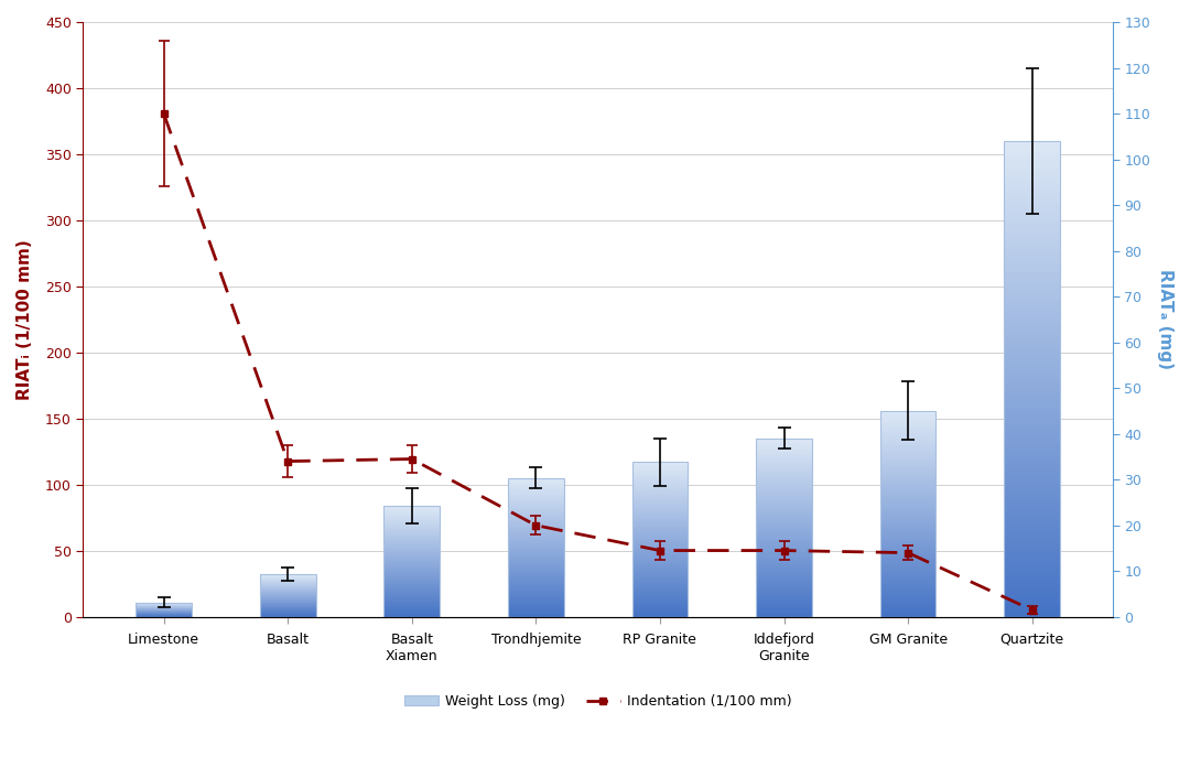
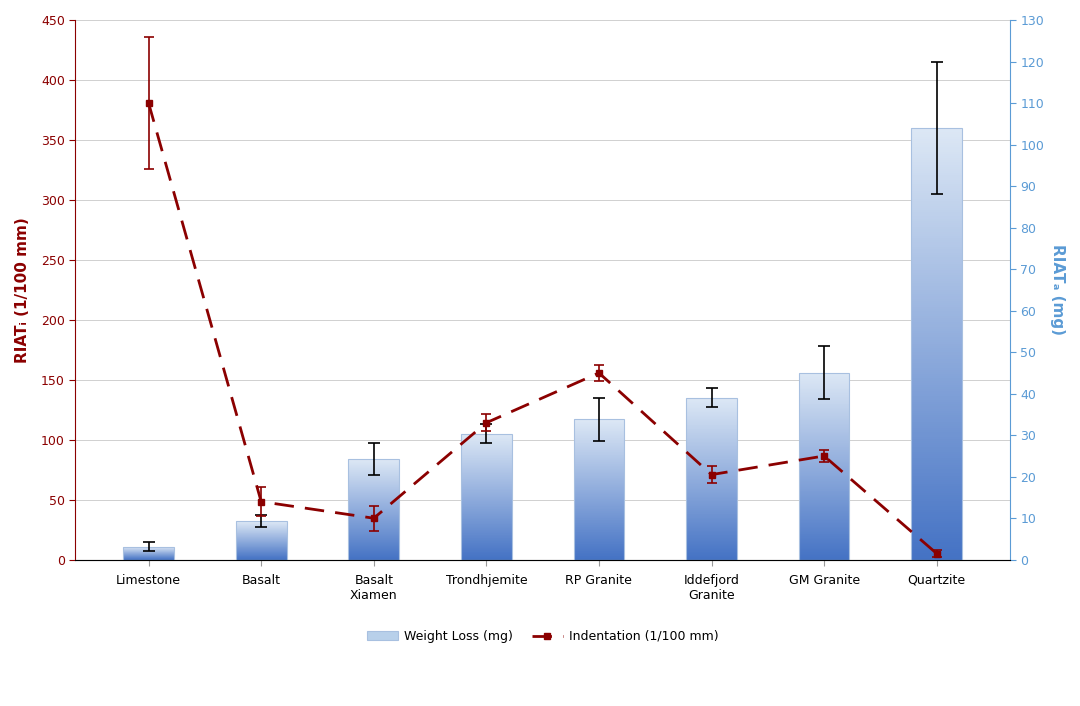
Basalt: 34.0 -> 14.0
Basalt Xiamen: 34.5 -> 10.0
Trondhjemite: 20.0 -> 33.0
RP Granite: 14.5 -> 45.0
Iddefjord Granite: 14.5 -> 20.5
GM Granite: 14.0 -> 25.0
